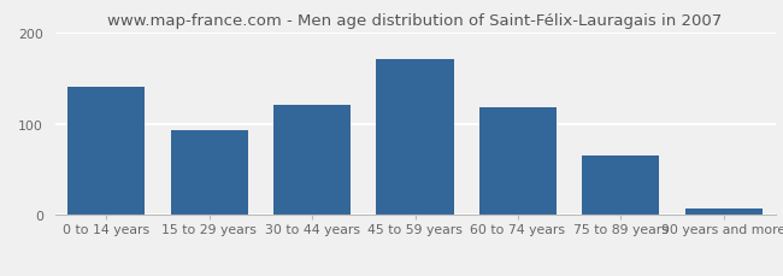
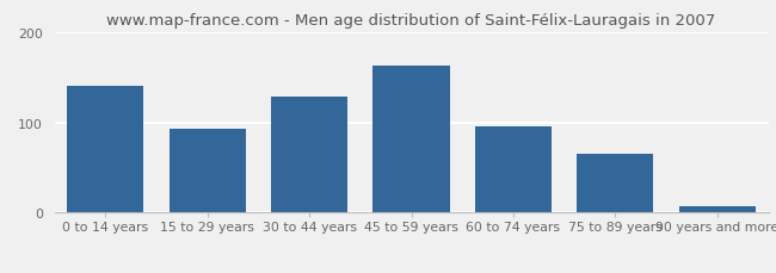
30 to 44 years: 120 -> 128
45 to 59 years: 170 -> 163
60 to 74 years: 118 -> 95
